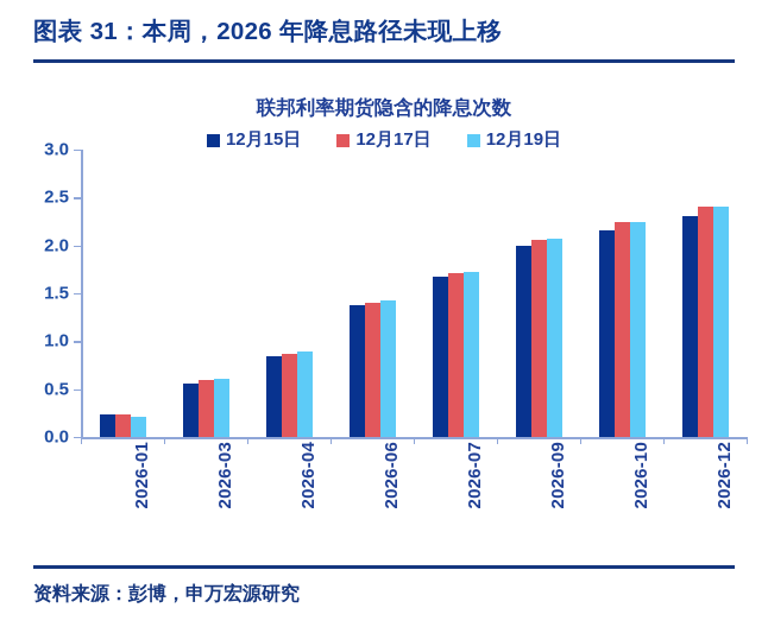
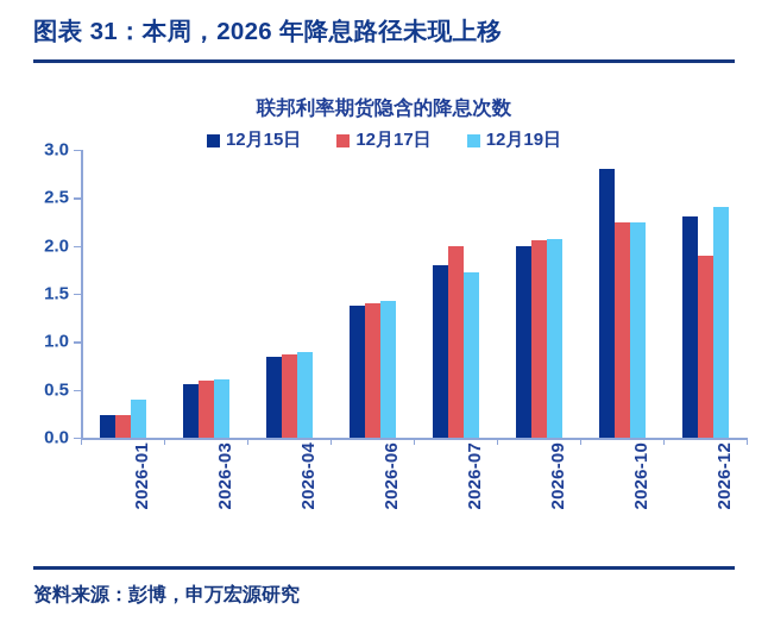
12月19日/2026-01: 0.2 -> 0.4
12月15日/2026-07: 1.7 -> 1.8
12月17日/2026-07: 1.7 -> 2.0
12月15日/2026-10: 2.2 -> 2.8
12月17日/2026-12: 2.4 -> 1.9
